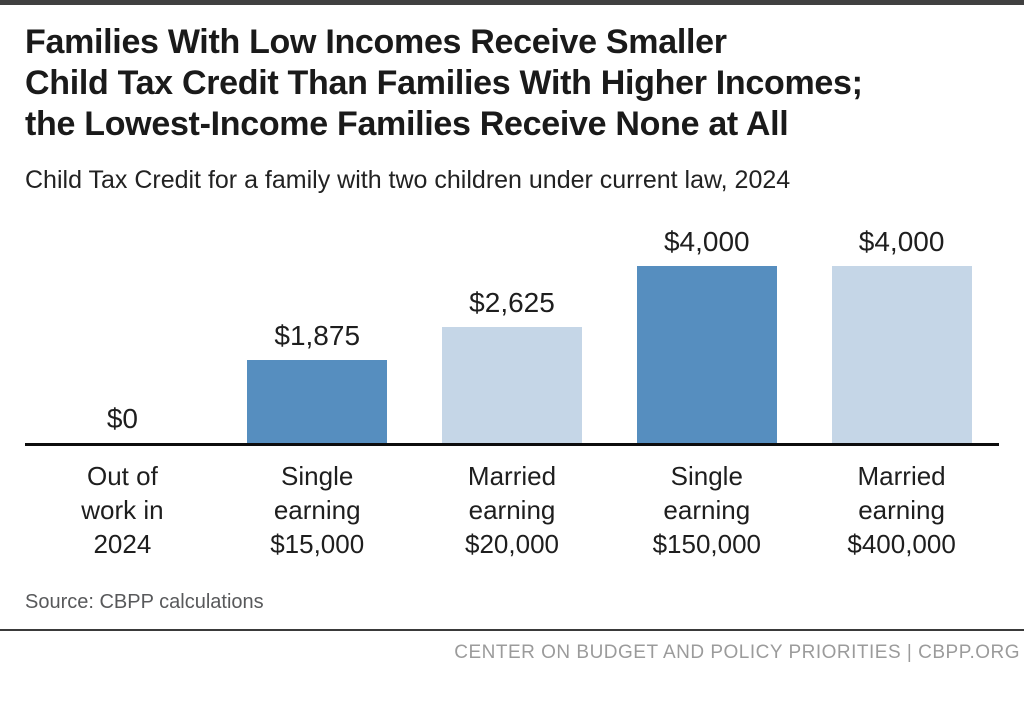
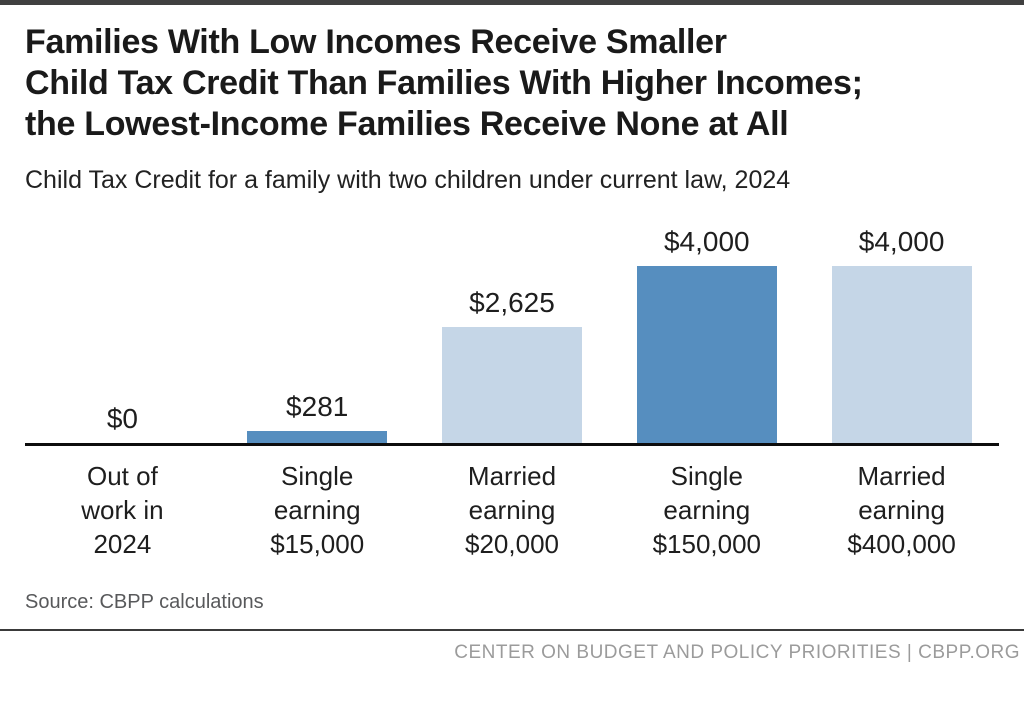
Single earning $15,000: $1,875 -> $281
